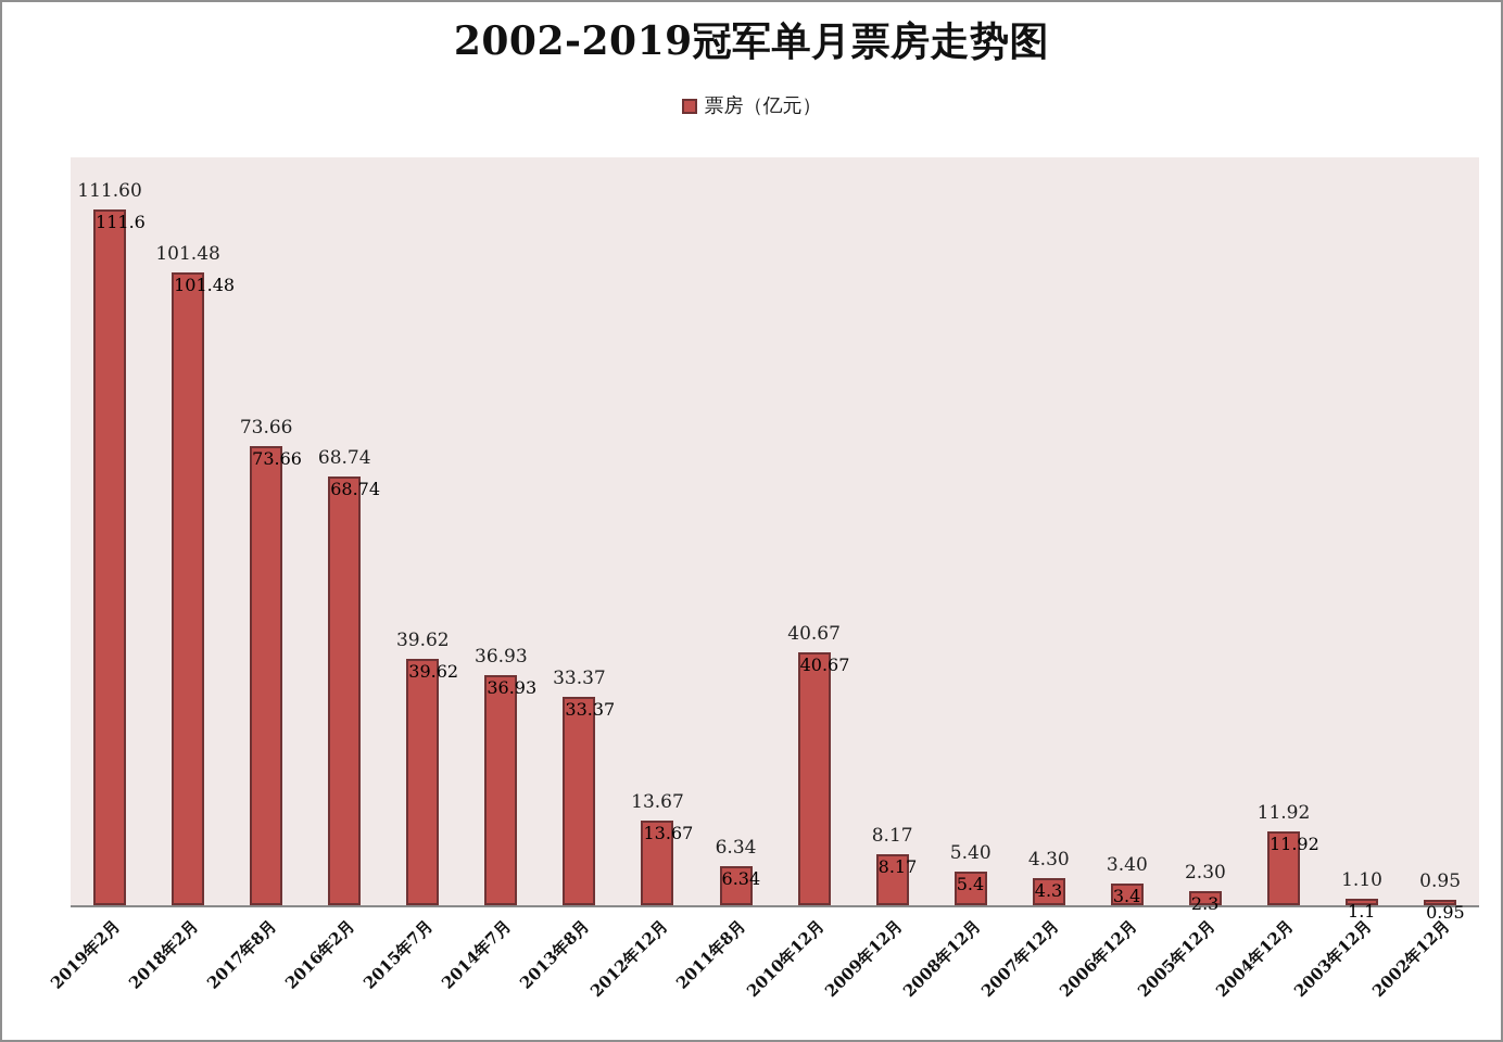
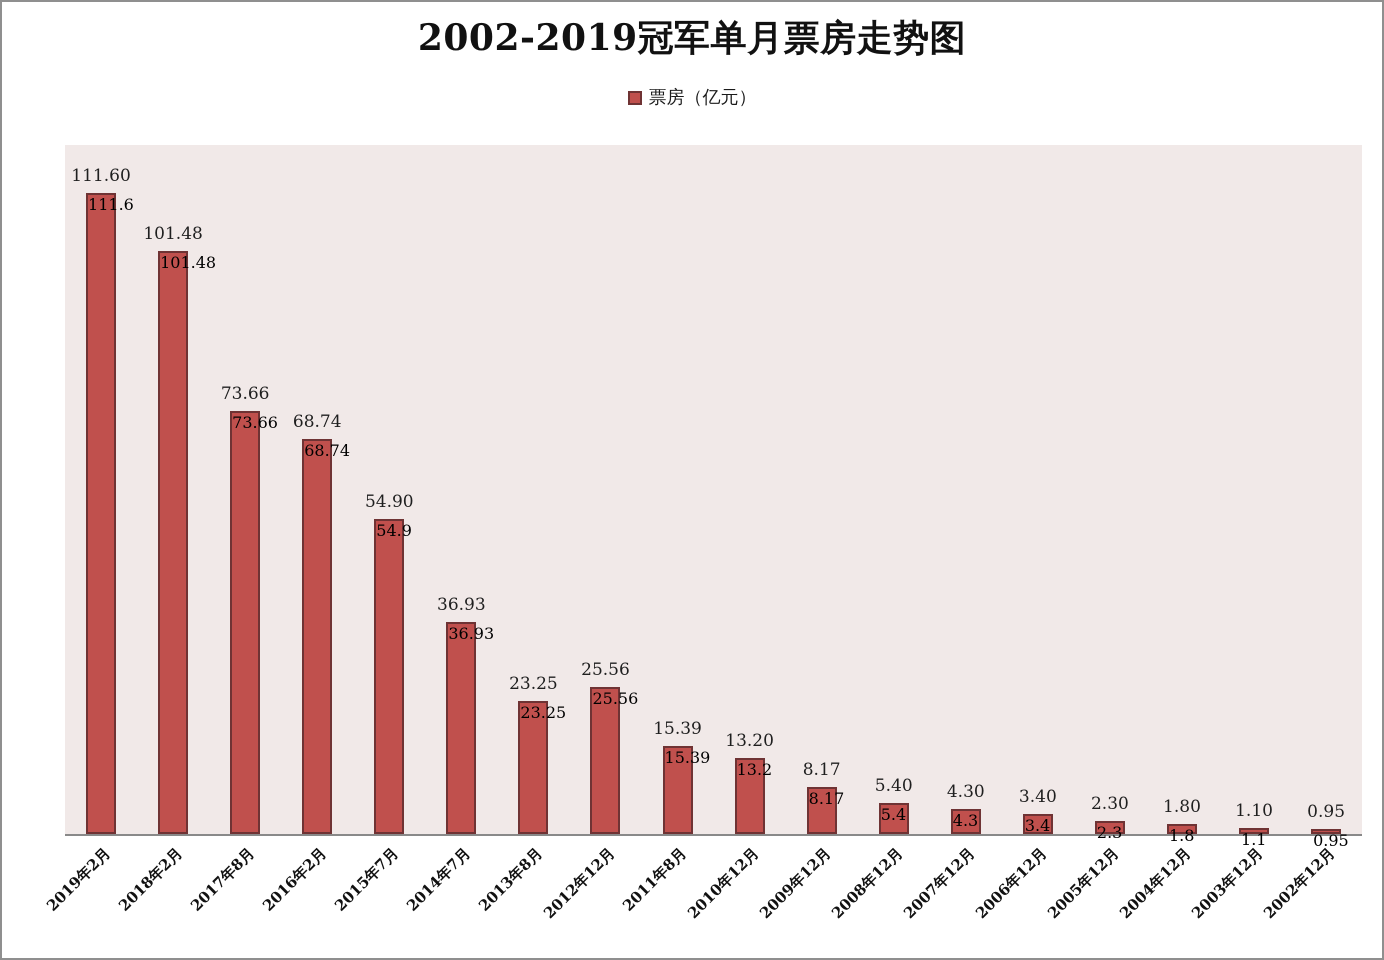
2015年7月: 39.62 -> 54.90
2013年8月: 33.37 -> 23.25
2012年12月: 13.67 -> 25.56
2011年8月: 6.34 -> 15.39
2010年12月: 40.67 -> 13.20
2004年12月: 11.92 -> 1.80
